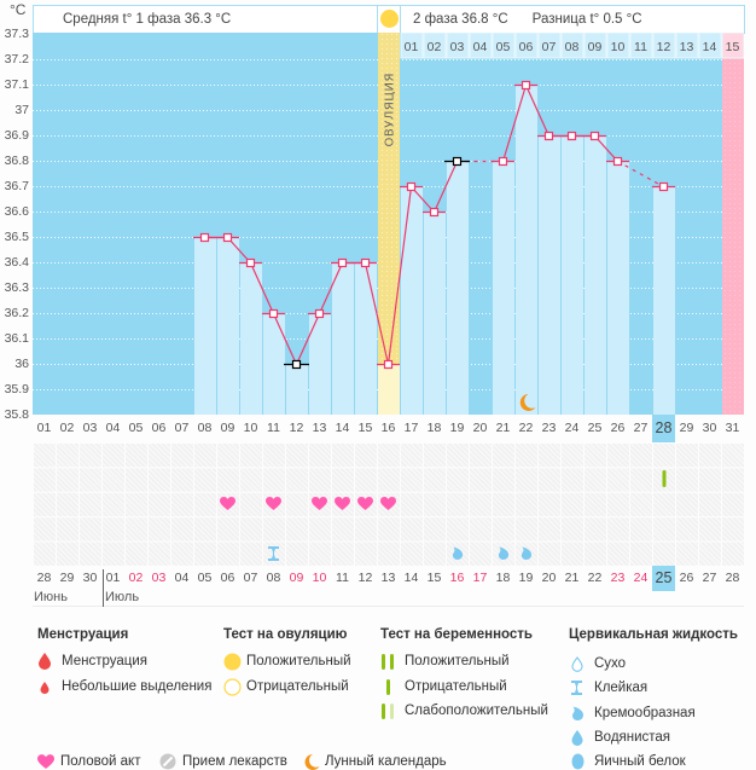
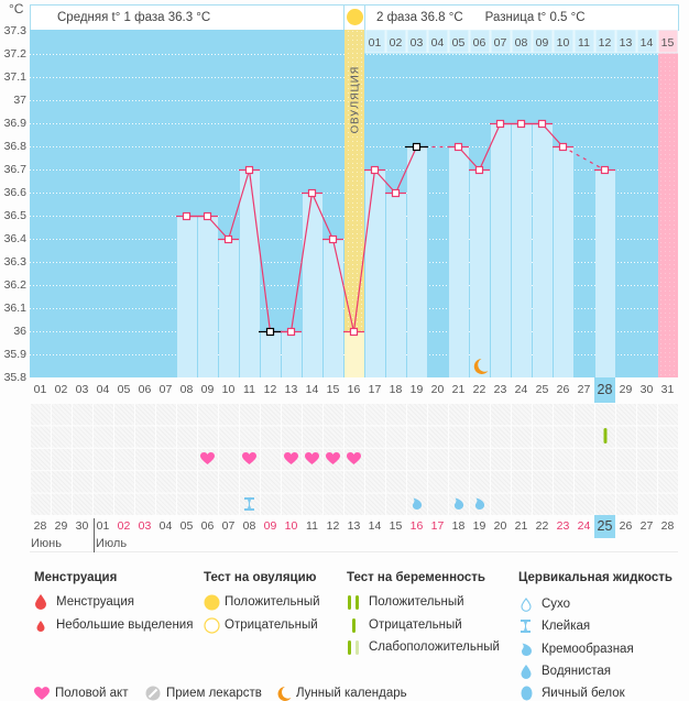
11: 36.2 -> 36.7
13: 36.2 -> 36.0
14: 36.4 -> 36.6
22: 37.1 -> 36.7
